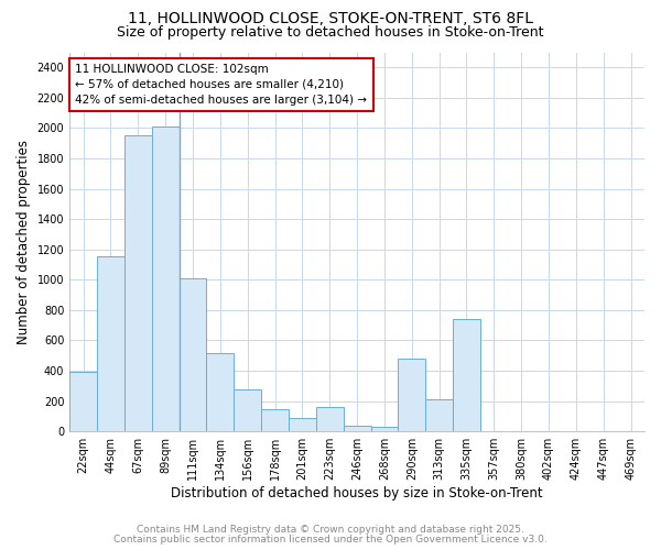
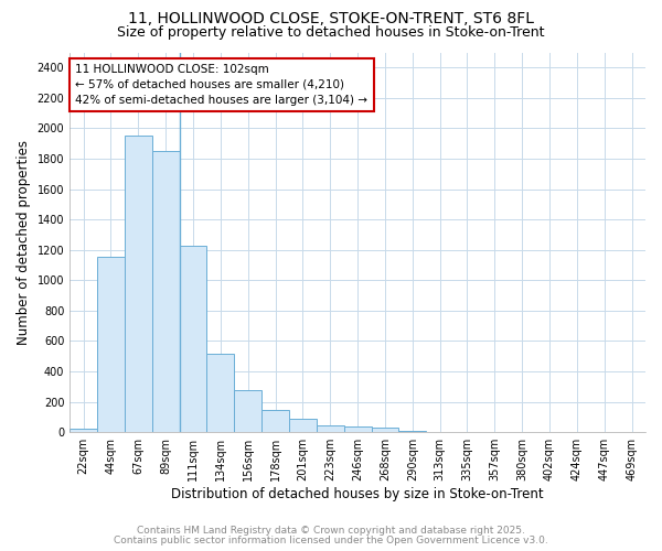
22sqm: 390 -> 20
89sqm: 2010 -> 1850
111sqm: 1010 -> 1230
223sqm: 160 -> 40
290sqm: 480 -> 10
313sqm: 210 -> 0
335sqm: 740 -> 0
